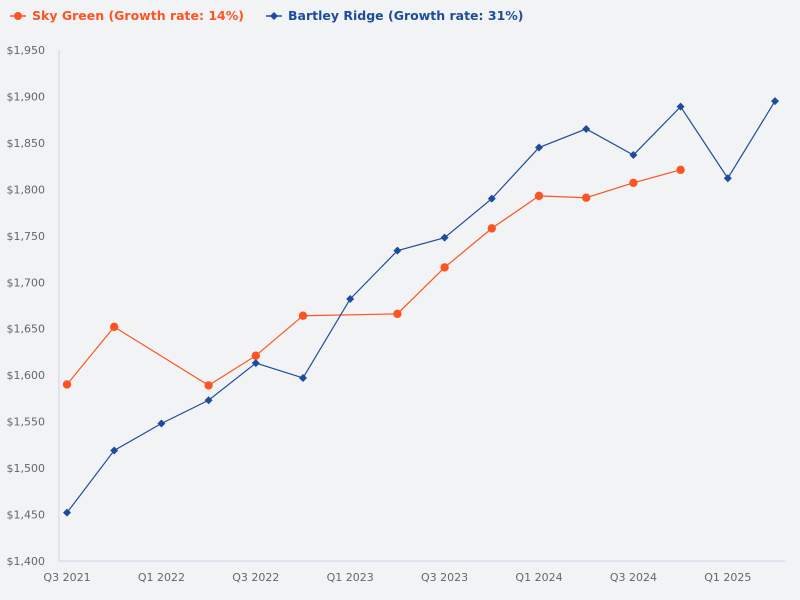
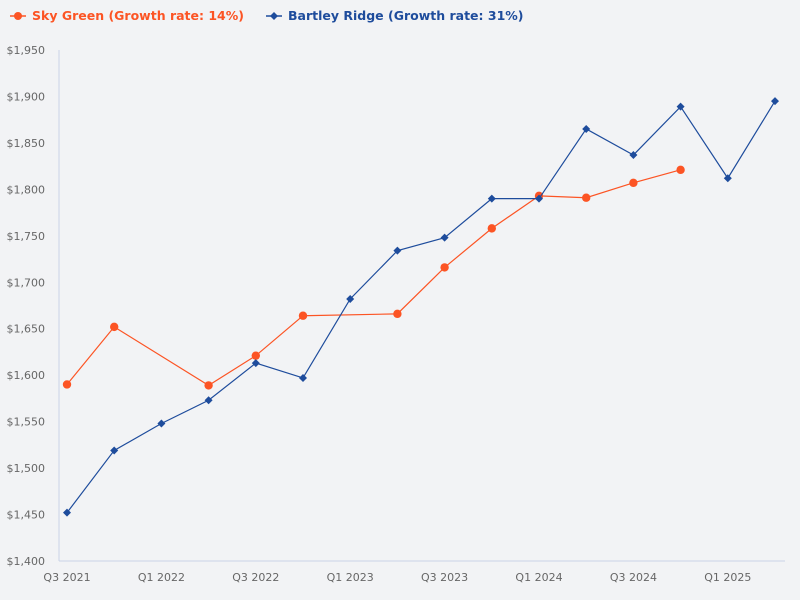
Bartley Ridge (Growth rate: 31%)/Q1 2024: $1840 -> $1790
